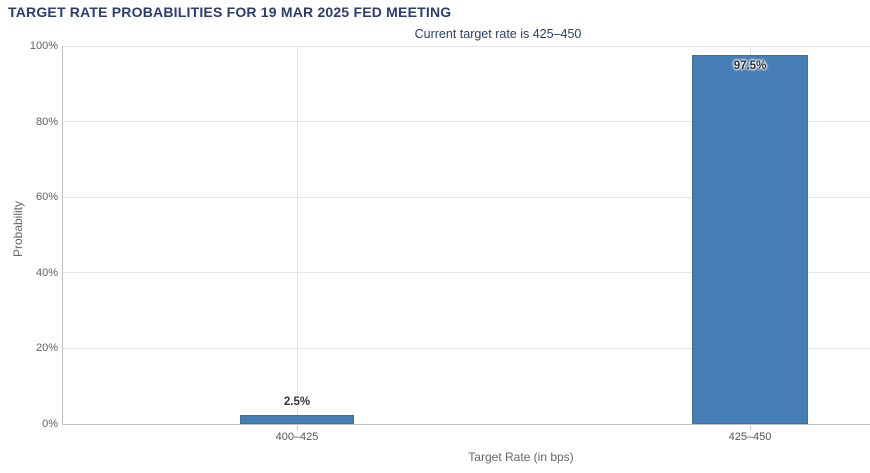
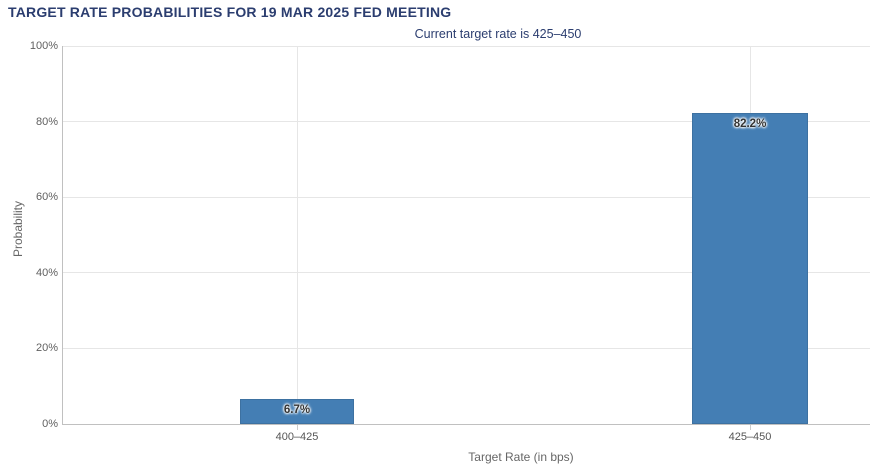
400–425: 2.5% -> 6.7%
425–450: 97.5% -> 82.2%
